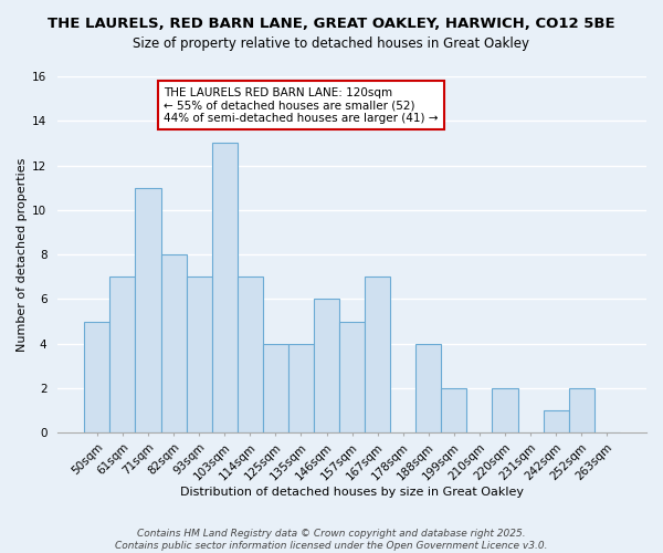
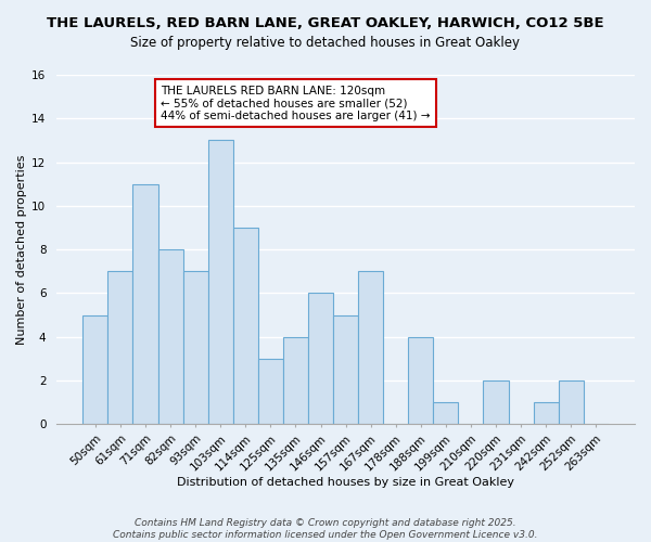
114sqm: 7 -> 9
125sqm: 4 -> 3
199sqm: 2 -> 1
